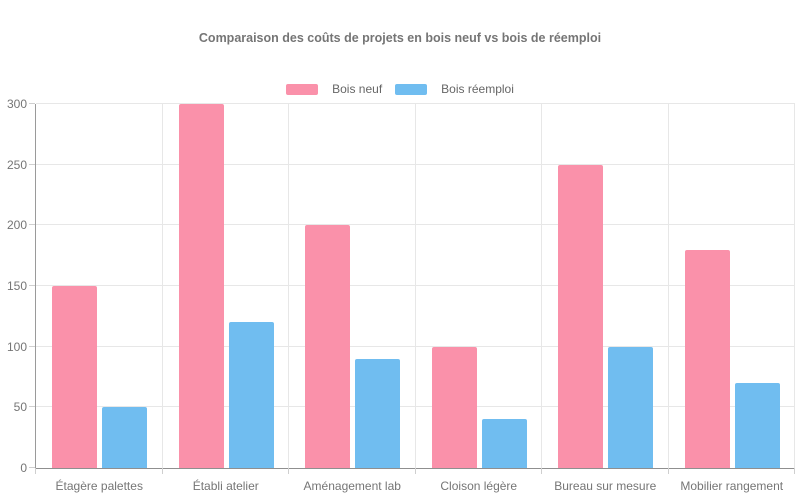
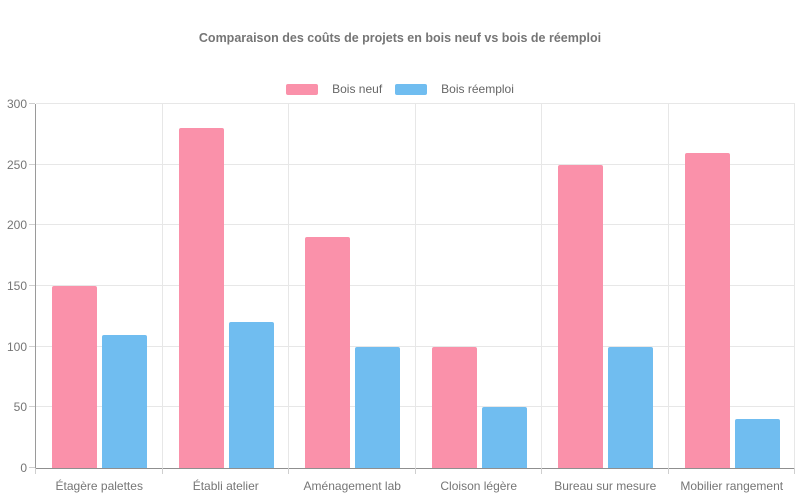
Bois réemploi/Étagère palettes: 50 -> 110
Bois neuf/Établi atelier: 300 -> 280
Bois neuf/Aménagement lab: 200 -> 190
Bois réemploi/Aménagement lab: 90 -> 100
Bois réemploi/Cloison légère: 40 -> 50
Bois neuf/Mobilier rangement: 180 -> 260
Bois réemploi/Mobilier rangement: 70 -> 40
